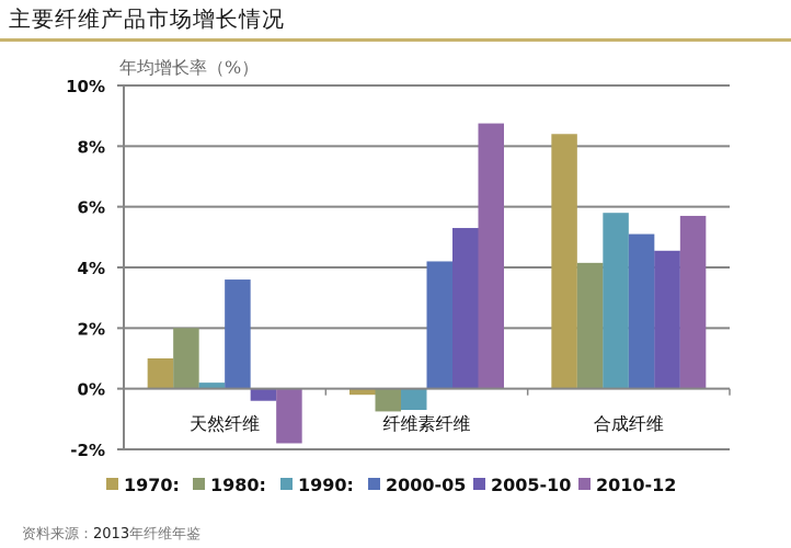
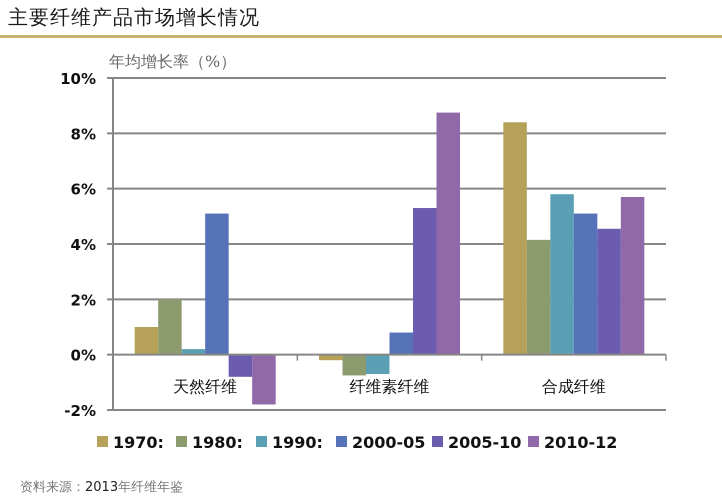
2000-05/天然纤维: 3.6% -> 5.1%
2005-10/天然纤维: -0.4% -> -0.8%
2000-05/纤维素纤维: 4.2% -> 0.8%
